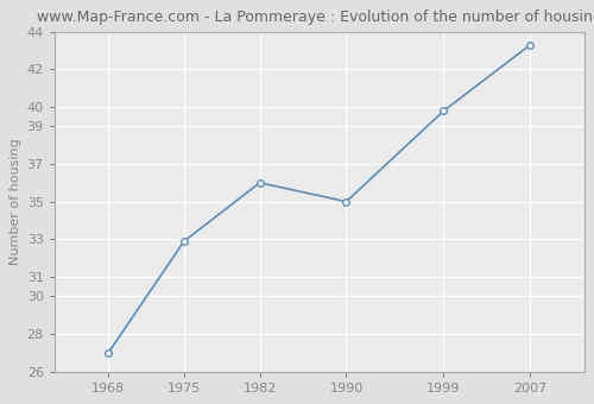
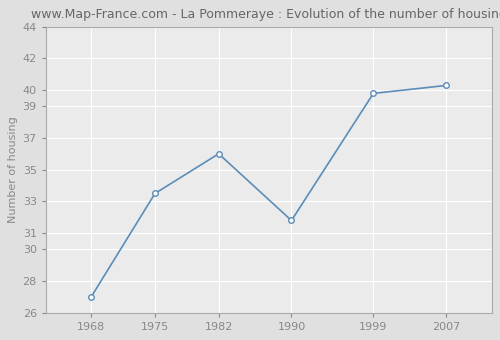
1975: 32.9 -> 33.5
1990: 35.0 -> 31.8
2007: 43.3 -> 40.3
